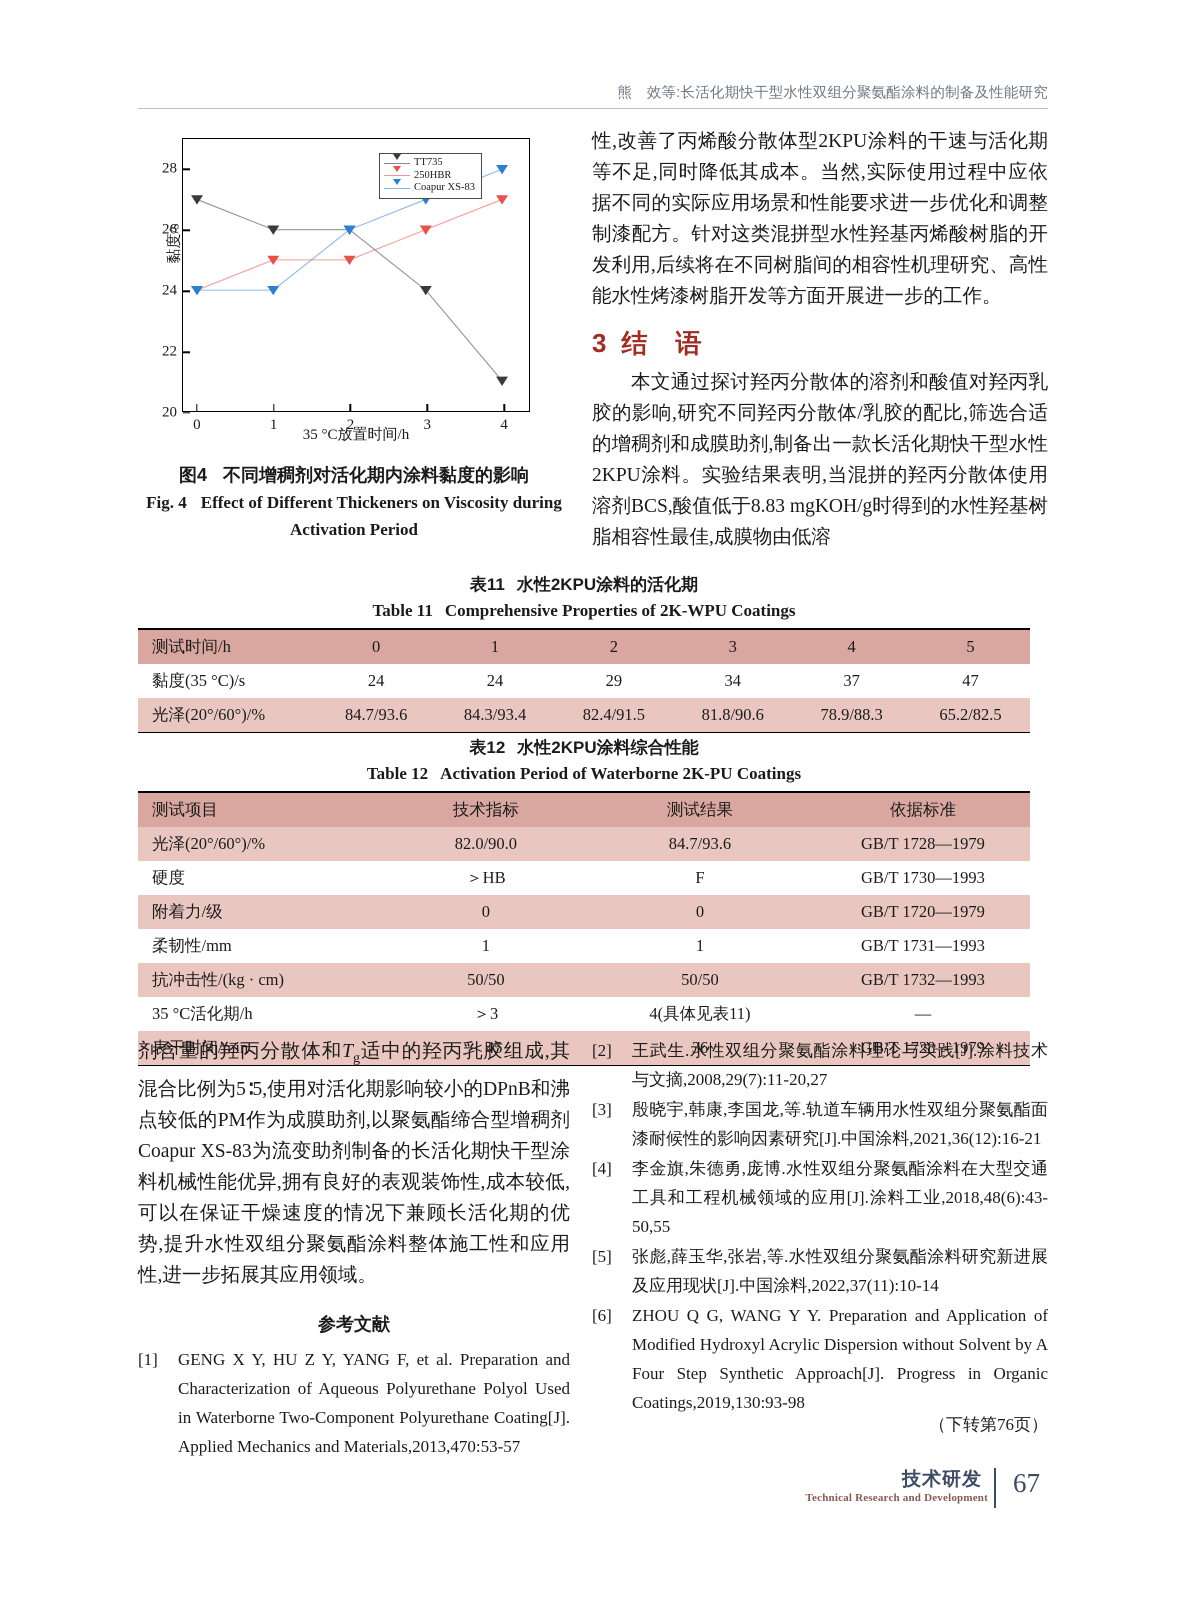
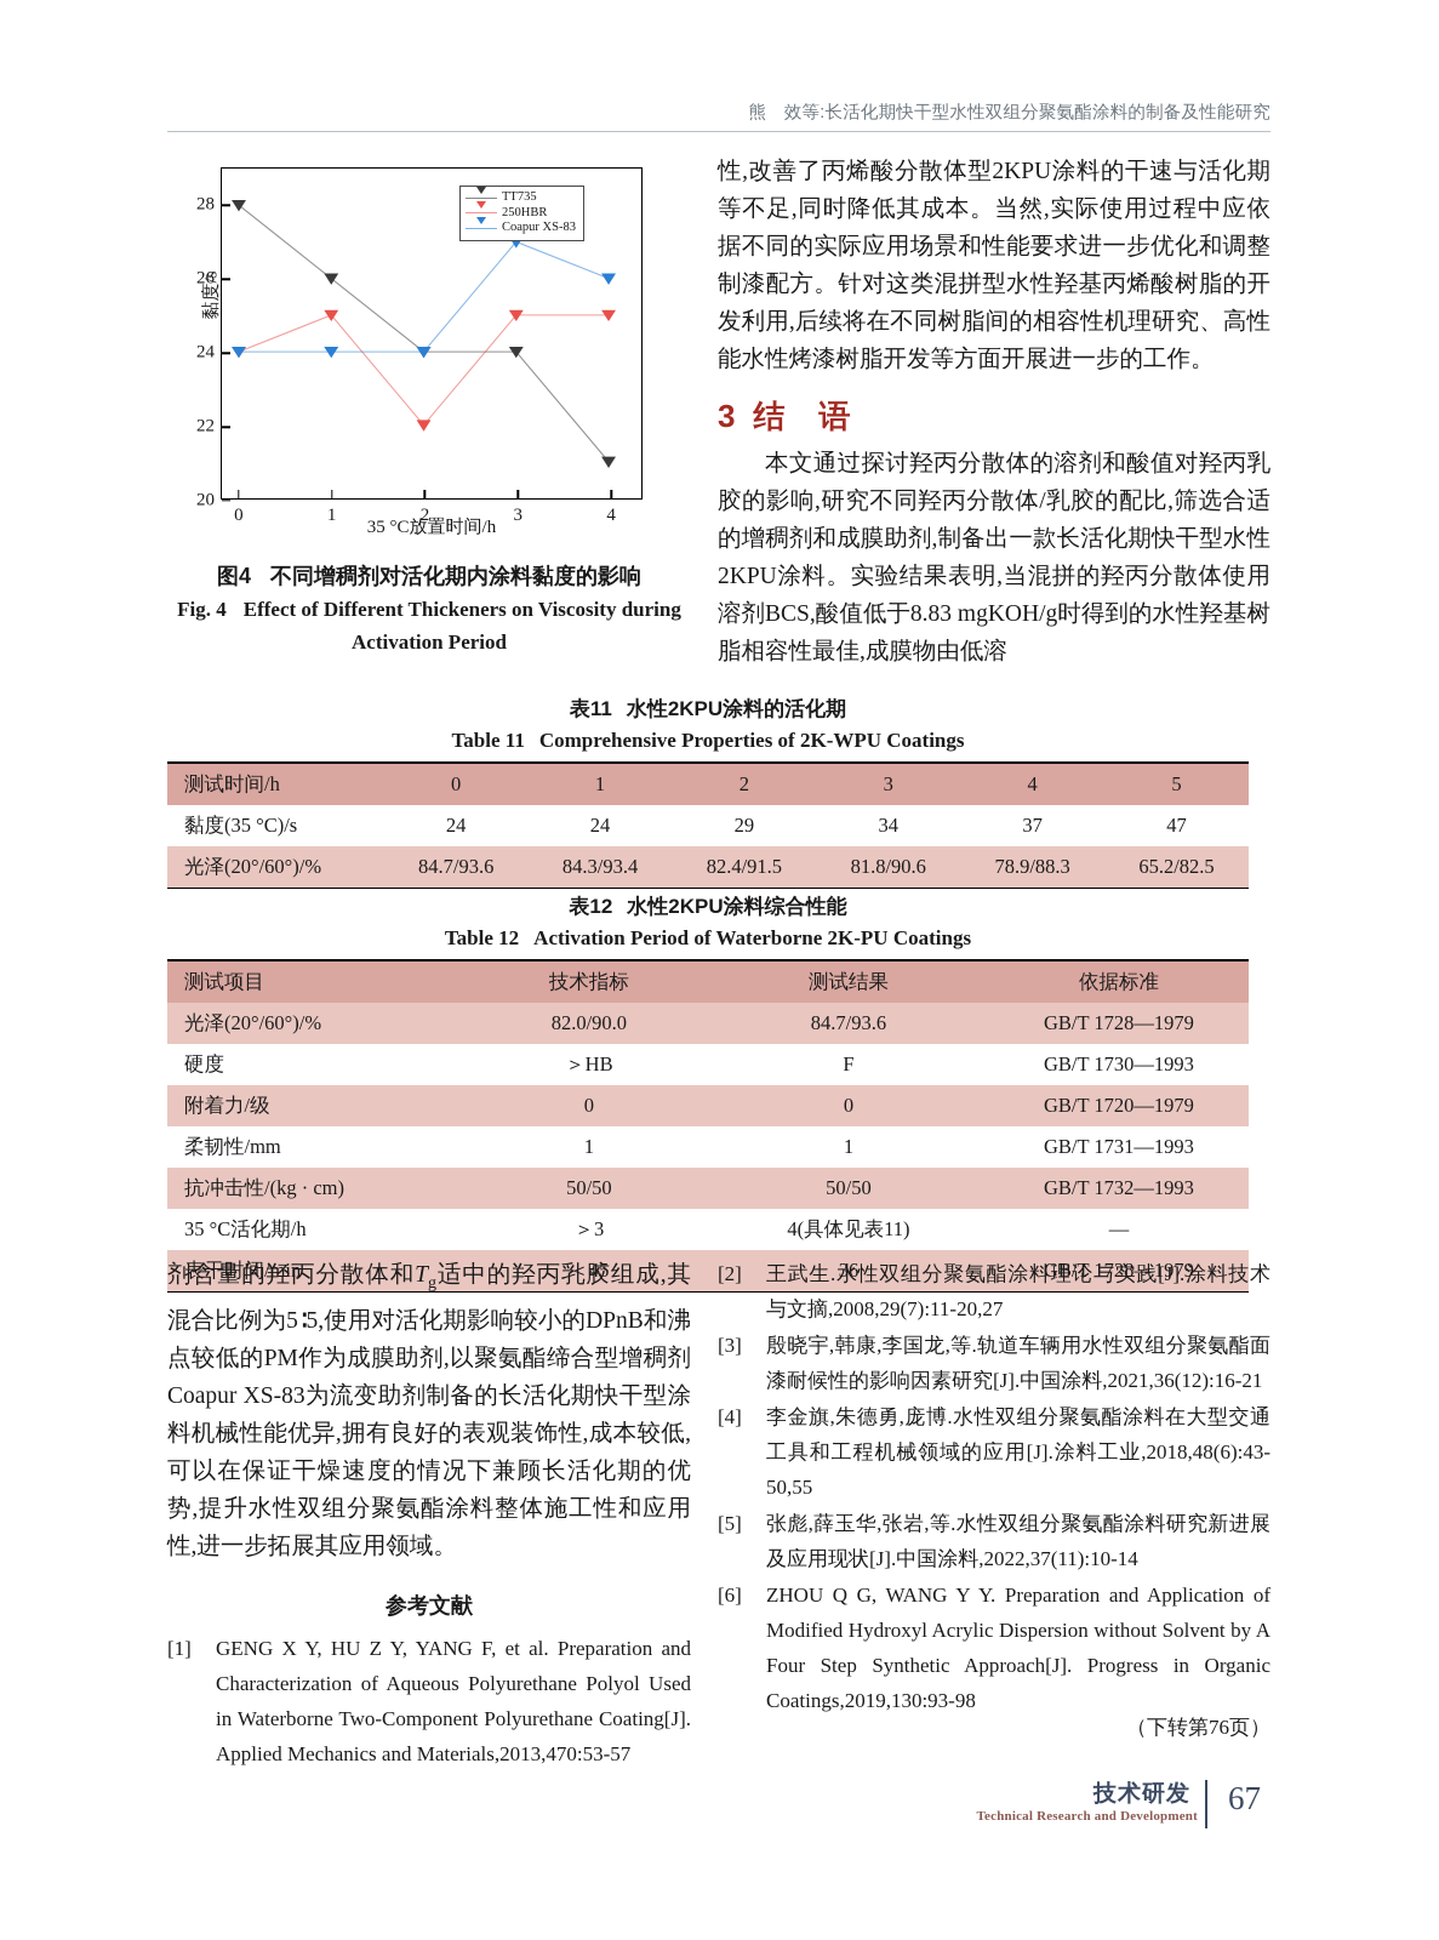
TT735/0: 27 -> 28
TT735/2: 26 -> 24
250HBR/2: 25 -> 22
Coapur XS-83/2: 26 -> 24
250HBR/3: 26 -> 25
250HBR/4: 27 -> 25
Coapur XS-83/4: 28 -> 26
